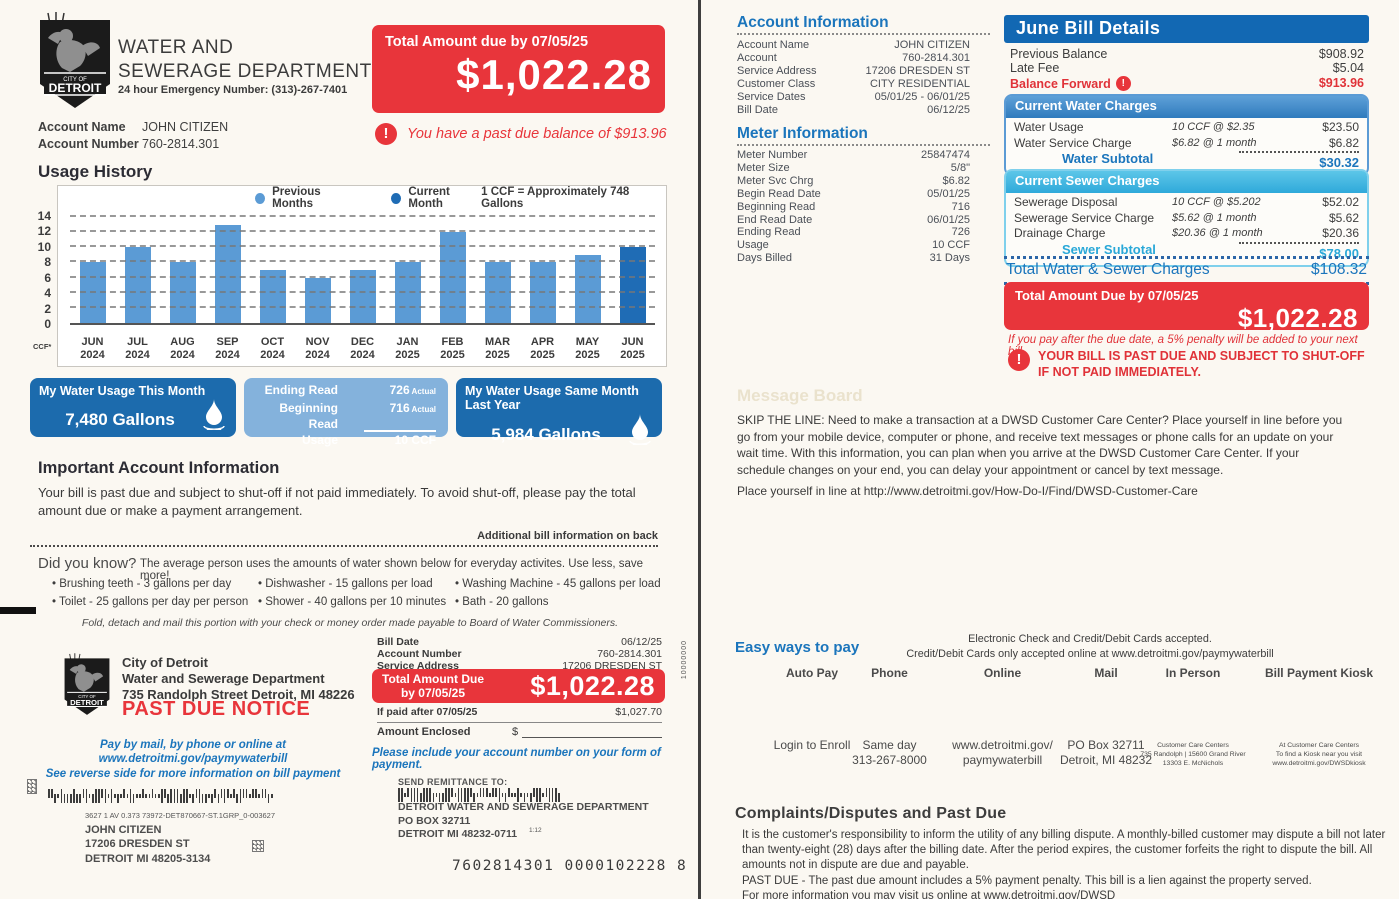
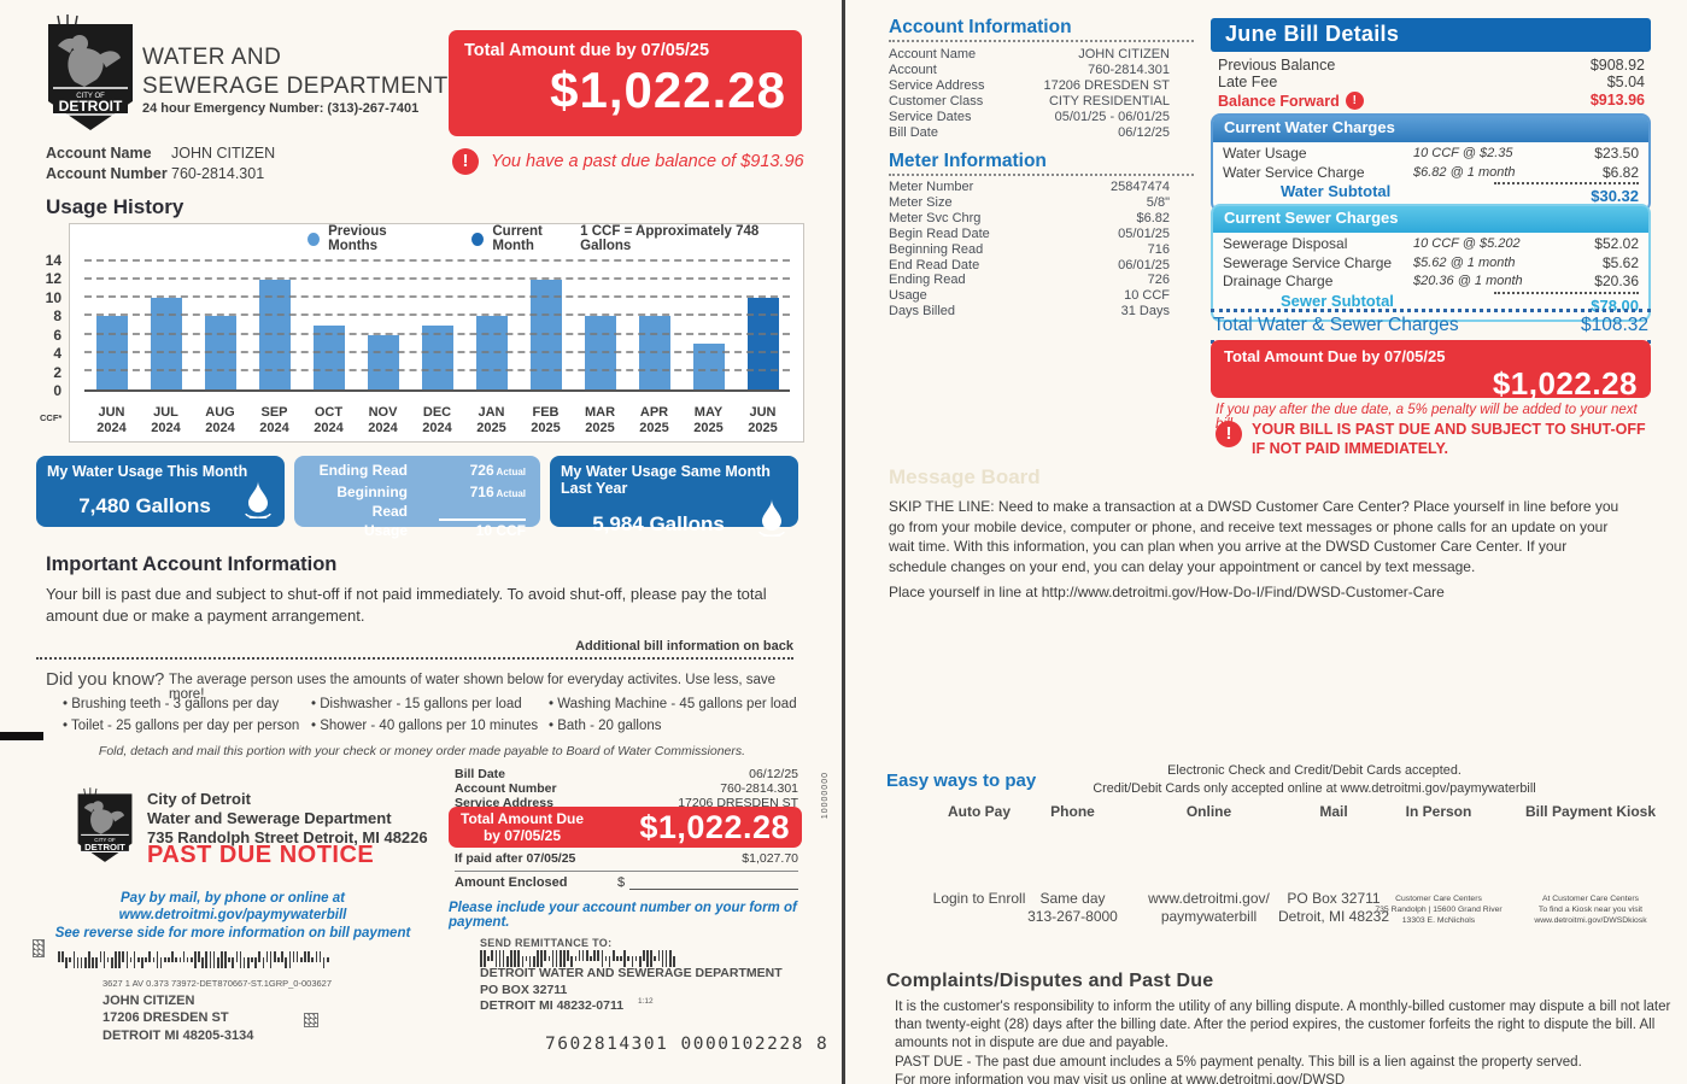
SEP 2024: 13 -> 12
MAY 2025: 9 -> 5
